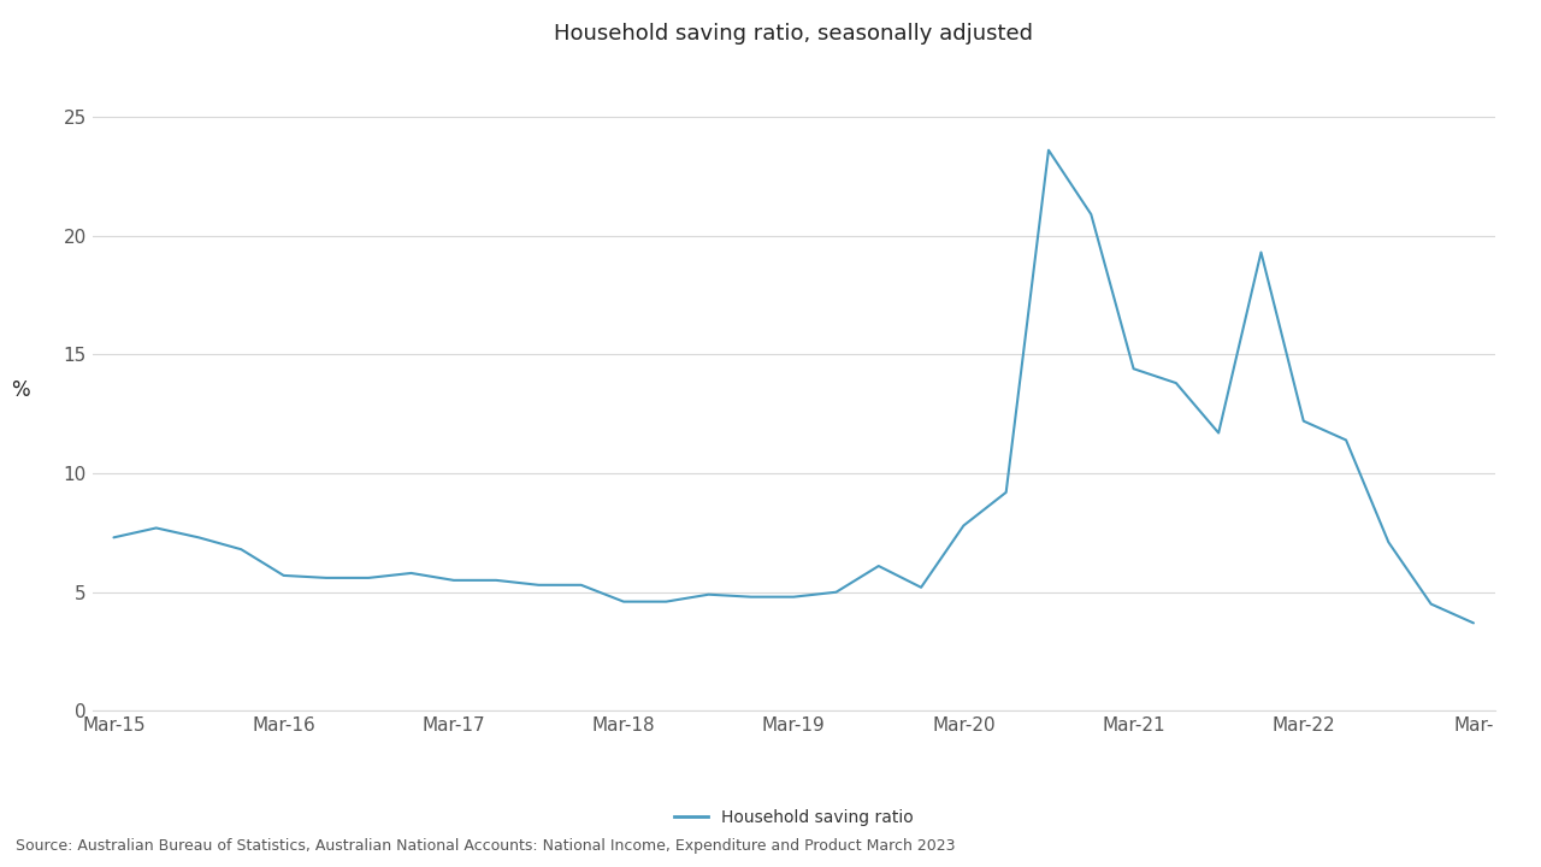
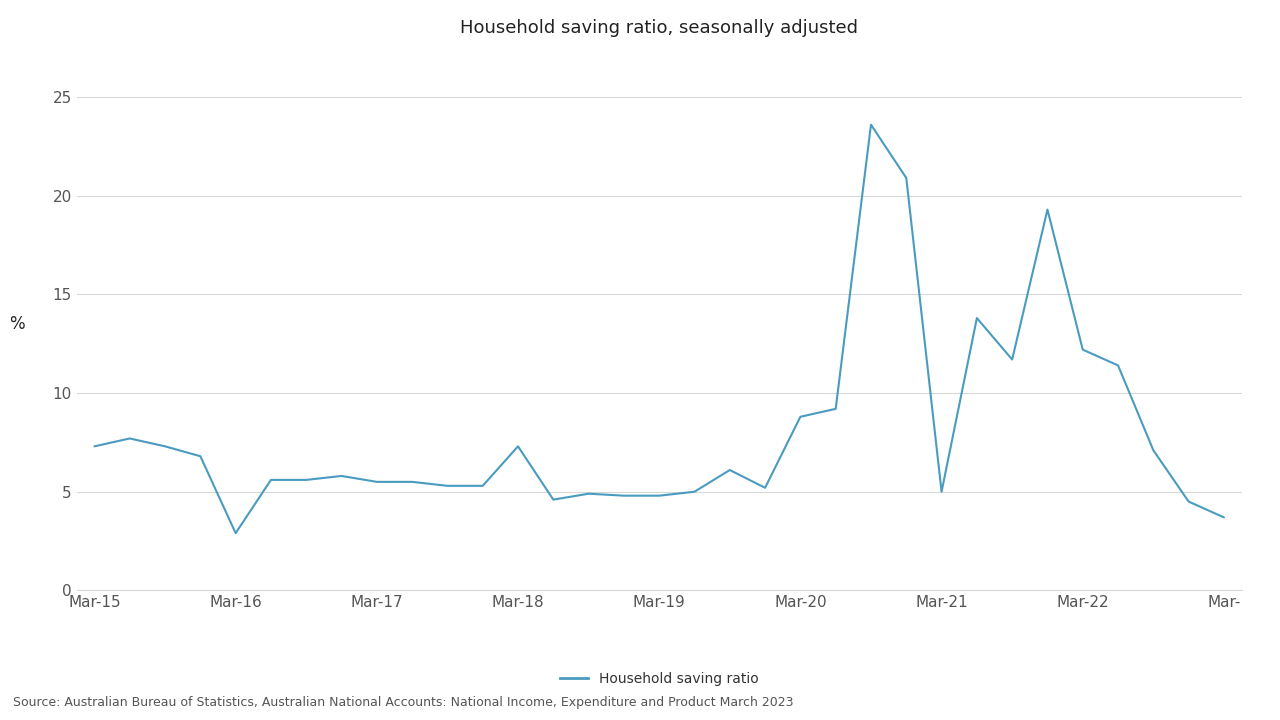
Mar-16: 5.7 -> 2.9
Mar-18: 4.6 -> 7.3
Mar-20: 7.8 -> 8.8
Mar-21: 14.4 -> 5.0
